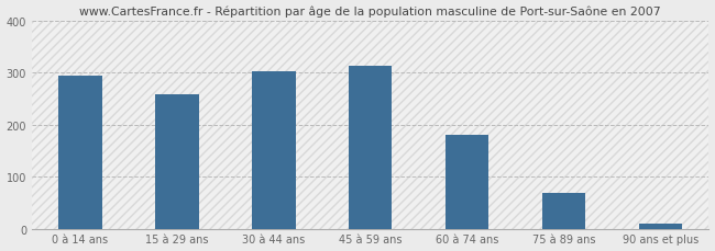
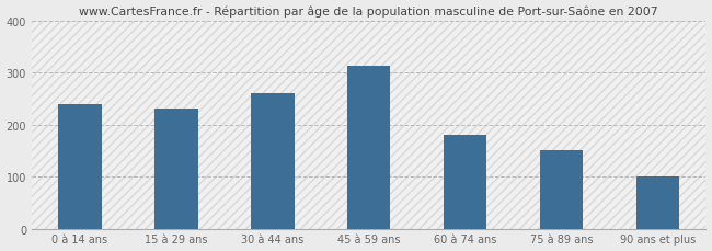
0 à 14 ans: 293 -> 240
15 à 29 ans: 258 -> 230
30 à 44 ans: 302 -> 260
75 à 89 ans: 68 -> 150
90 ans et plus: 10 -> 100
